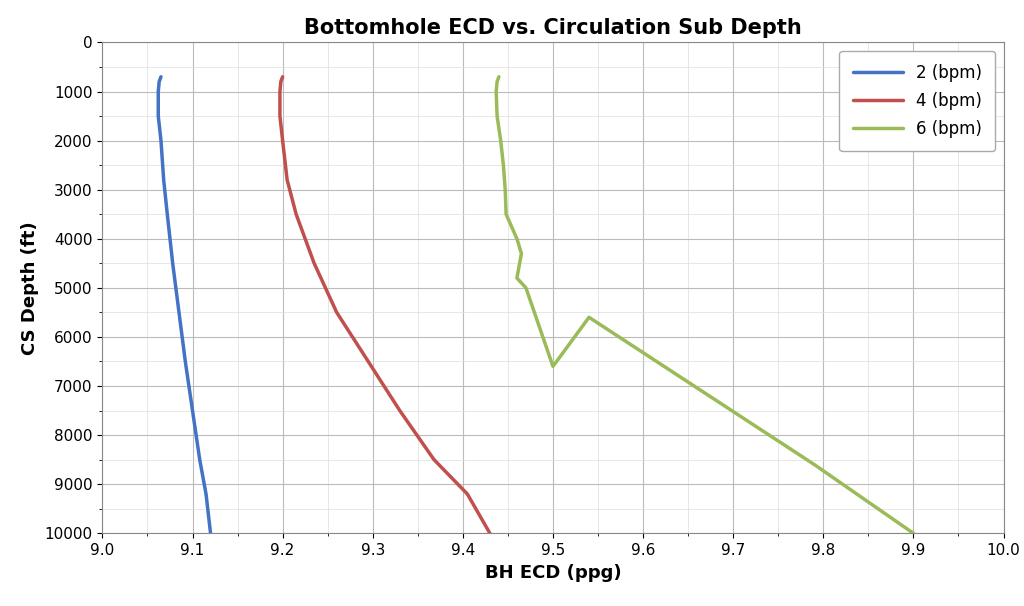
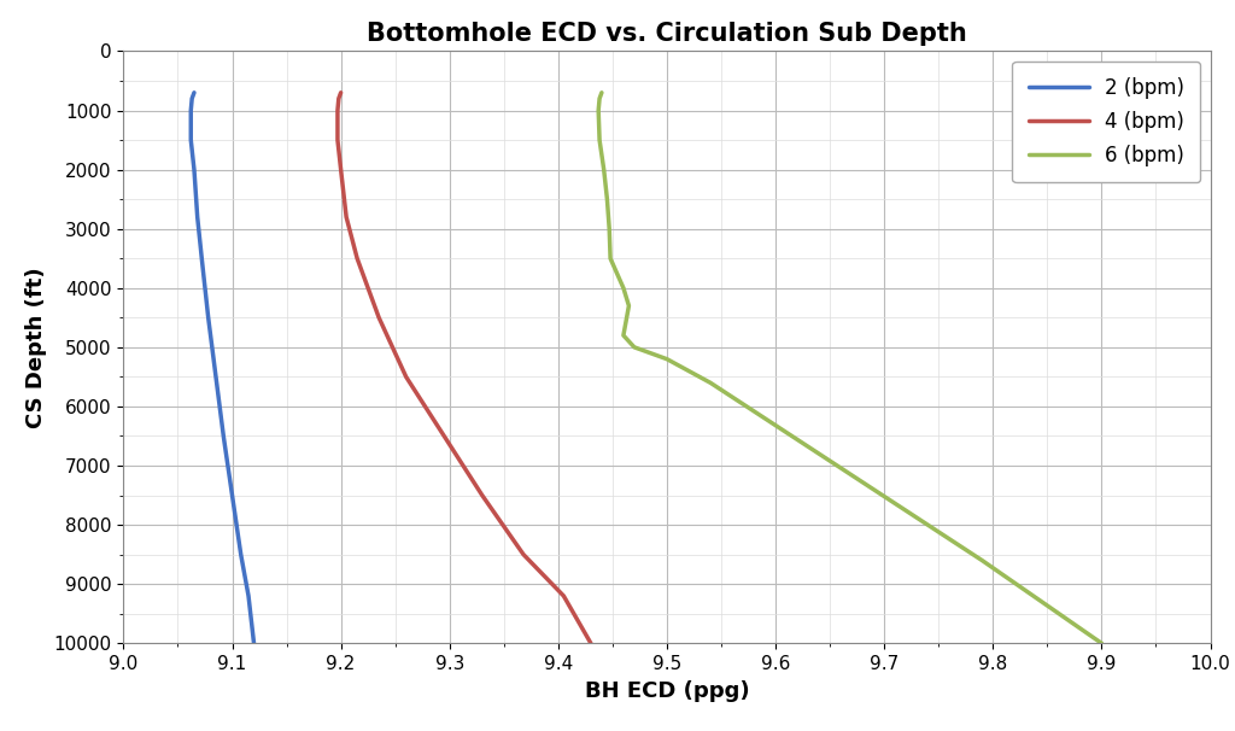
6 (bpm)/9.5: 6600 -> 5200
